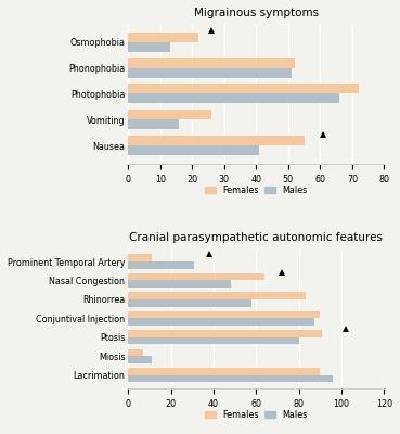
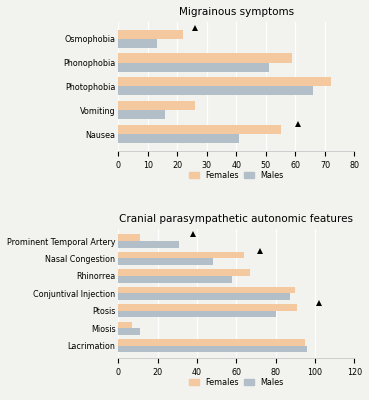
Migrainous symptoms/Females/Phonophobia: 52 -> 59
Cranial parasympathetic autonomic features/Females/Rhinorrea: 83 -> 67
Cranial parasympathetic autonomic features/Females/Lacrimation: 90 -> 95
